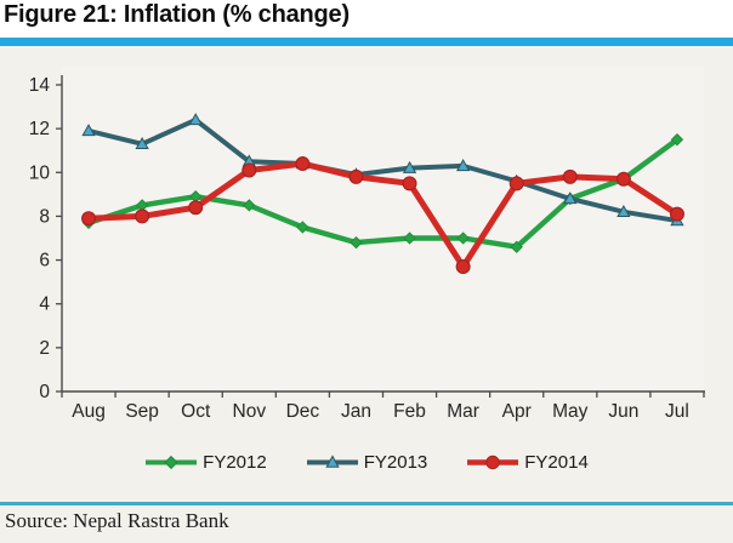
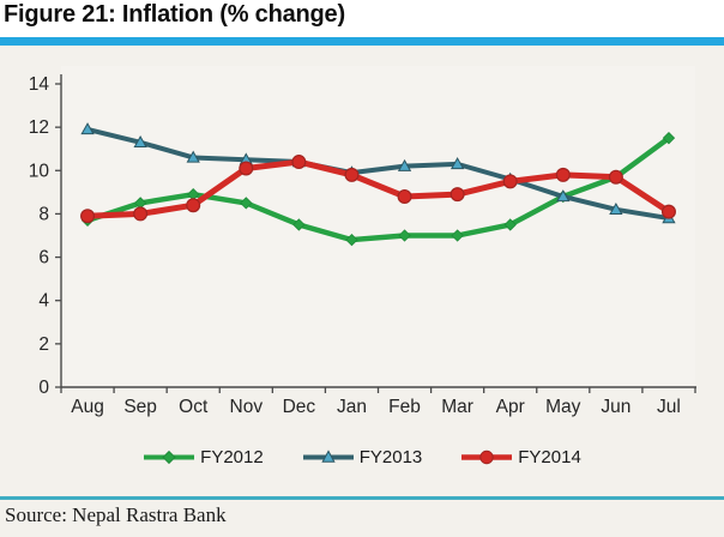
FY2013/Oct: 12.4 -> 10.6
FY2014/Feb: 9.5 -> 8.8
FY2014/Mar: 5.7 -> 8.9
FY2012/Apr: 6.6 -> 7.5
